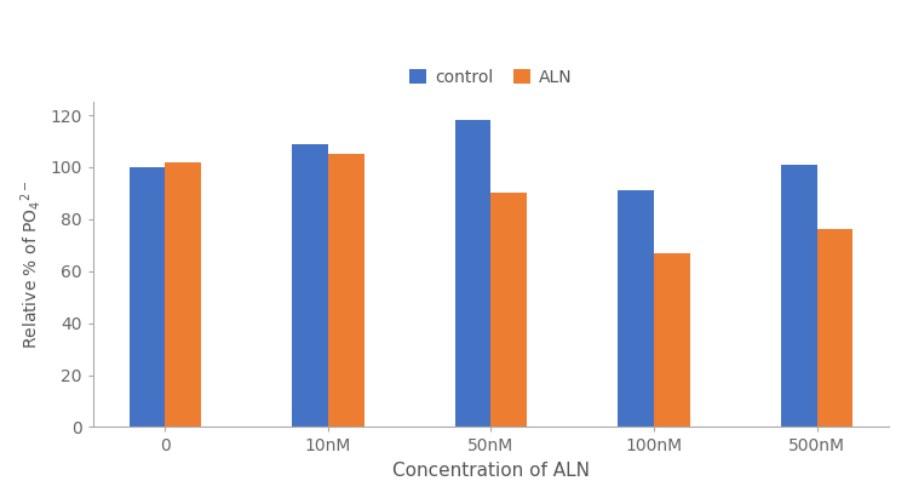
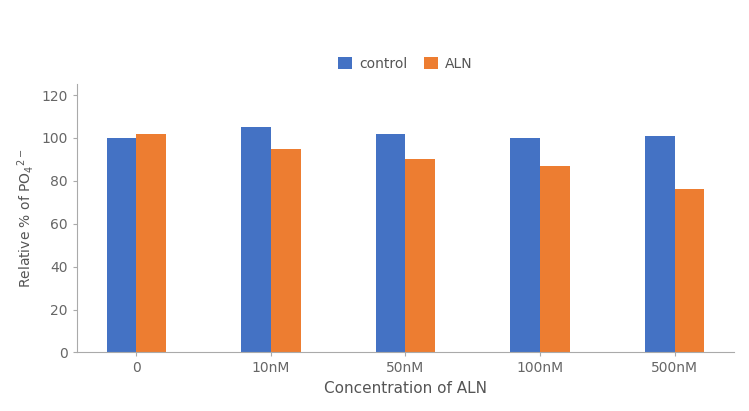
control/10nM: 109 -> 105
ALN/10nM: 105 -> 95
control/50nM: 118 -> 102
control/100nM: 91 -> 100
ALN/100nM: 67 -> 87
